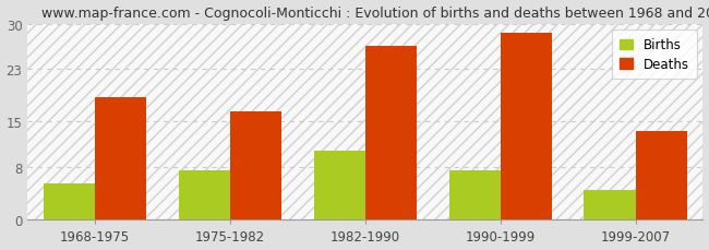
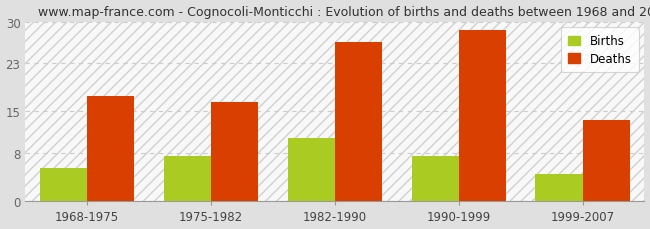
Deaths/1968-1975: 18.8 -> 17.5
